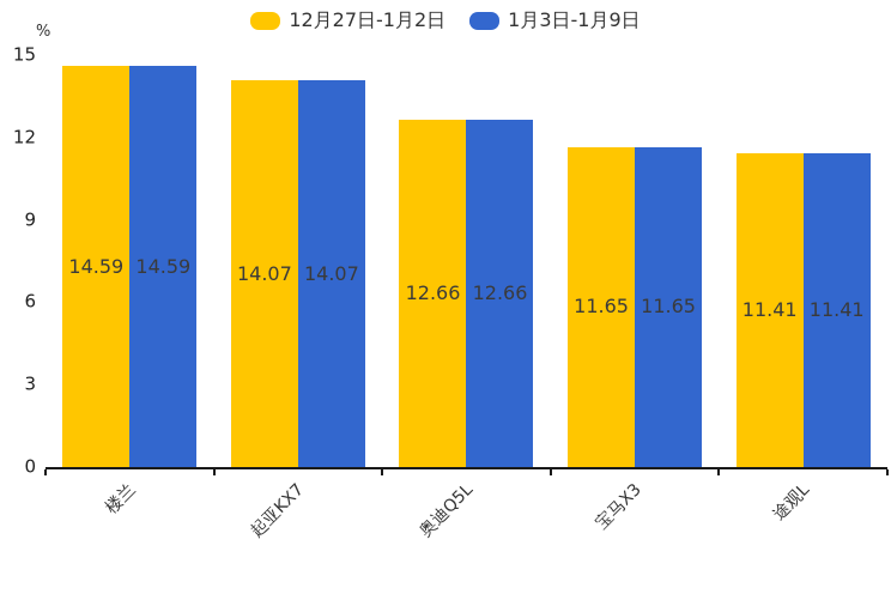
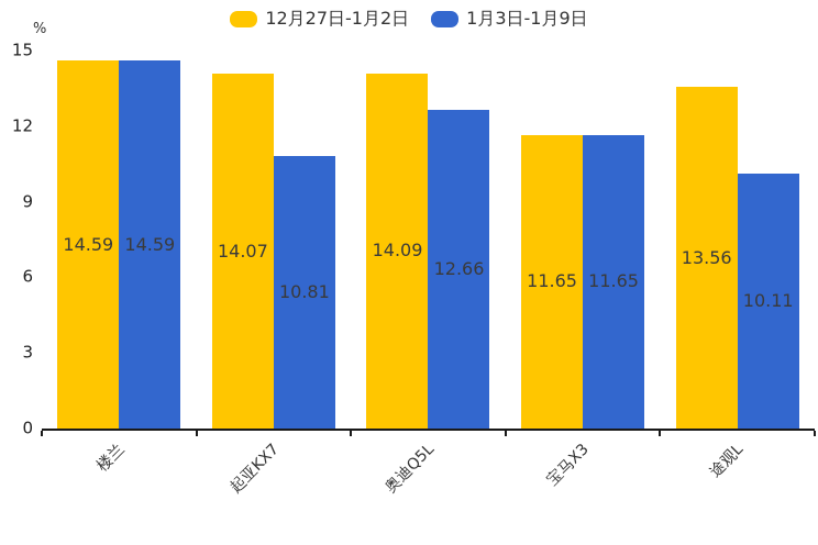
1月3日-1月9日/起亚KX7: 14.07 -> 10.81
12月27日-1月2日/奥迪Q5L: 12.66 -> 14.09
12月27日-1月2日/途观L: 11.41 -> 13.56
1月3日-1月9日/途观L: 11.41 -> 10.11
